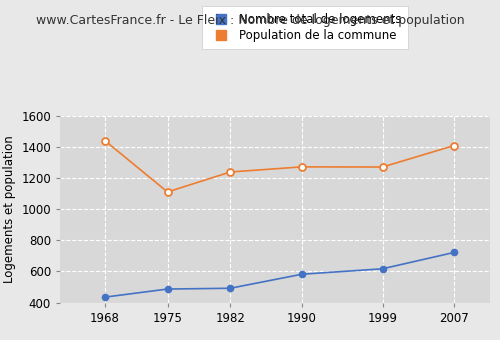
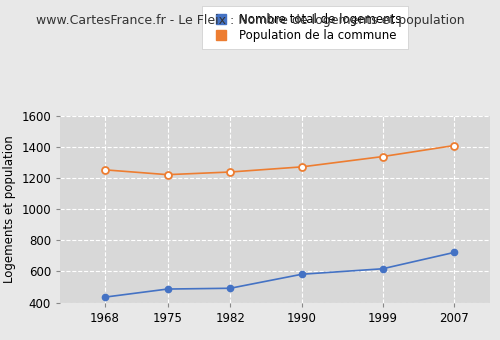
Population de la commune/1968: 1440 -> 1250
Population de la commune/1975: 1110 -> 1220
Population de la commune/1999: 1270 -> 1340
